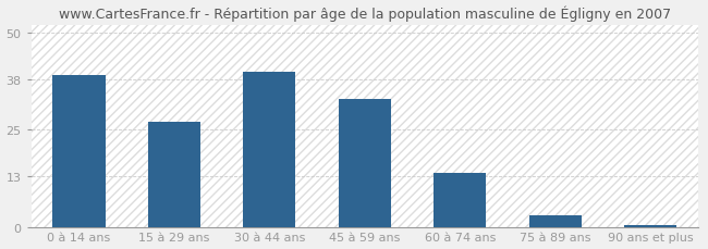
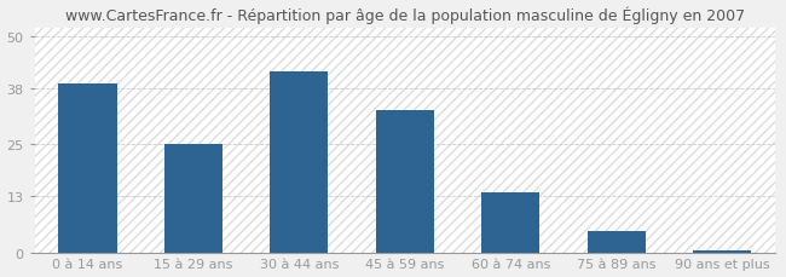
15 à 29 ans: 27.0 -> 25.0
30 à 44 ans: 40.0 -> 42.0
75 à 89 ans: 3.0 -> 5.0
